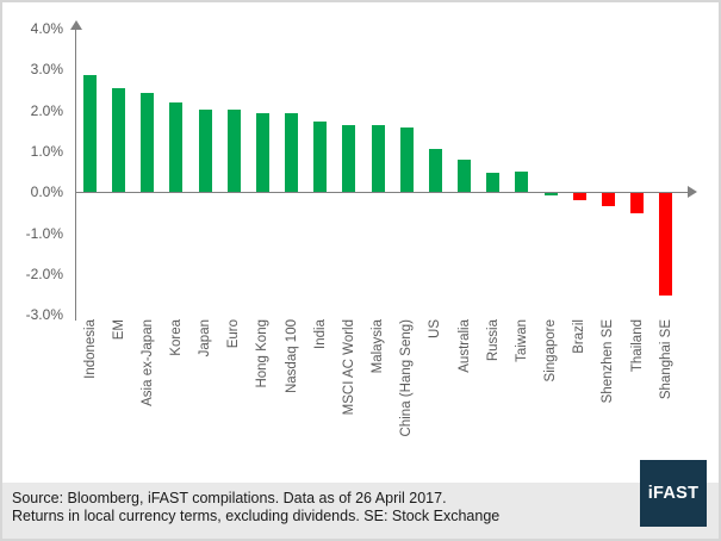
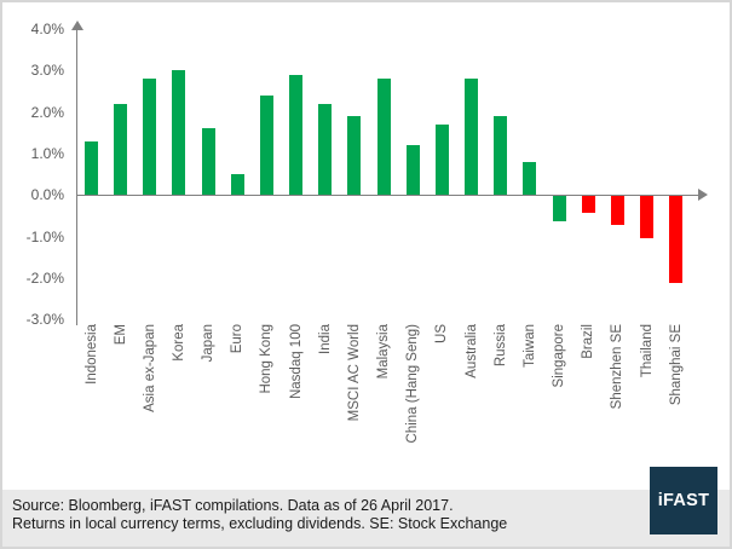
Indonesia: 2.9% -> 1.3%
EM: 2.5% -> 2.2%
Asia ex-Japan: 2.4% -> 2.8%
Korea: 2.2% -> 3.0%
Japan: 2.0% -> 1.6%
Euro: 2.0% -> 0.5%
Hong Kong: 1.9% -> 2.4%
Nasdaq 100: 1.9% -> 2.9%
India: 1.7% -> 2.2%
MSCI AC World: 1.6% -> 1.9%
Malaysia: 1.6% -> 2.8%
China (Hang Seng): 1.6% -> 1.2%
US: 1.1% -> 1.7%
Australia: 0.8% -> 2.8%
Russia: 0.5% -> 1.9%
Taiwan: 0.5% -> 0.8%
Singapore: -0.1% -> -0.6%
Brazil: -0.2% -> -0.4%
Shenzhen SE: -0.3% -> -0.7%
Thailand: -0.5% -> -1.0%
Shanghai SE: -2.5% -> -2.1%
